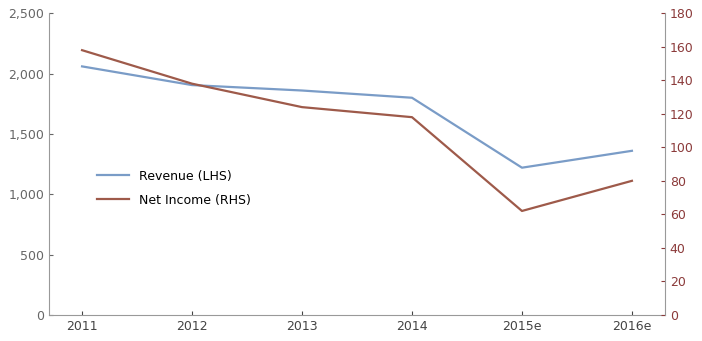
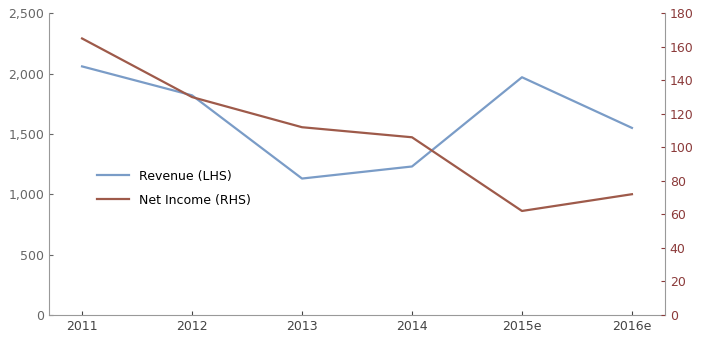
Net Income (RHS)/2011: 158 -> 165
Revenue (LHS)/2012: 1,900 -> 1,820
Net Income (RHS)/2012: 138 -> 130
Revenue (LHS)/2013: 1,860 -> 1,130
Net Income (RHS)/2013: 124 -> 112
Revenue (LHS)/2014: 1,800 -> 1,230
Net Income (RHS)/2014: 118 -> 106
Revenue (LHS)/2015e: 1,220 -> 1,970
Revenue (LHS)/2016e: 1,360 -> 1,550
Net Income (RHS)/2016e: 80 -> 72
